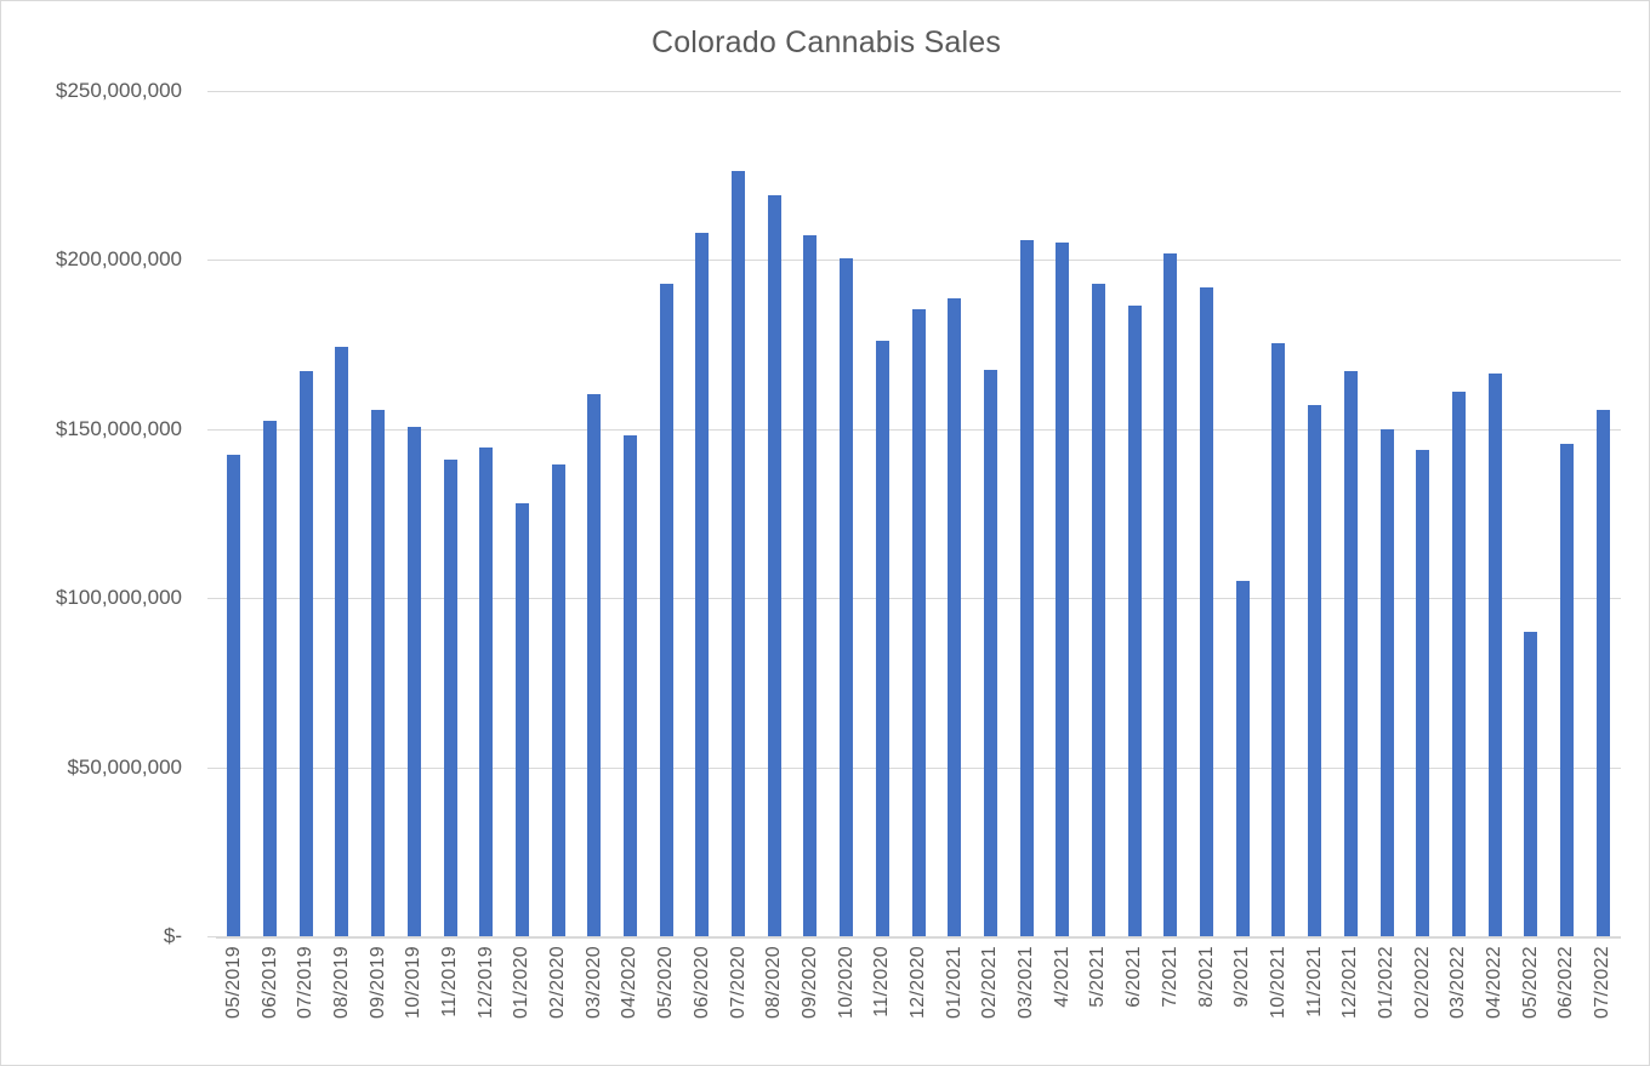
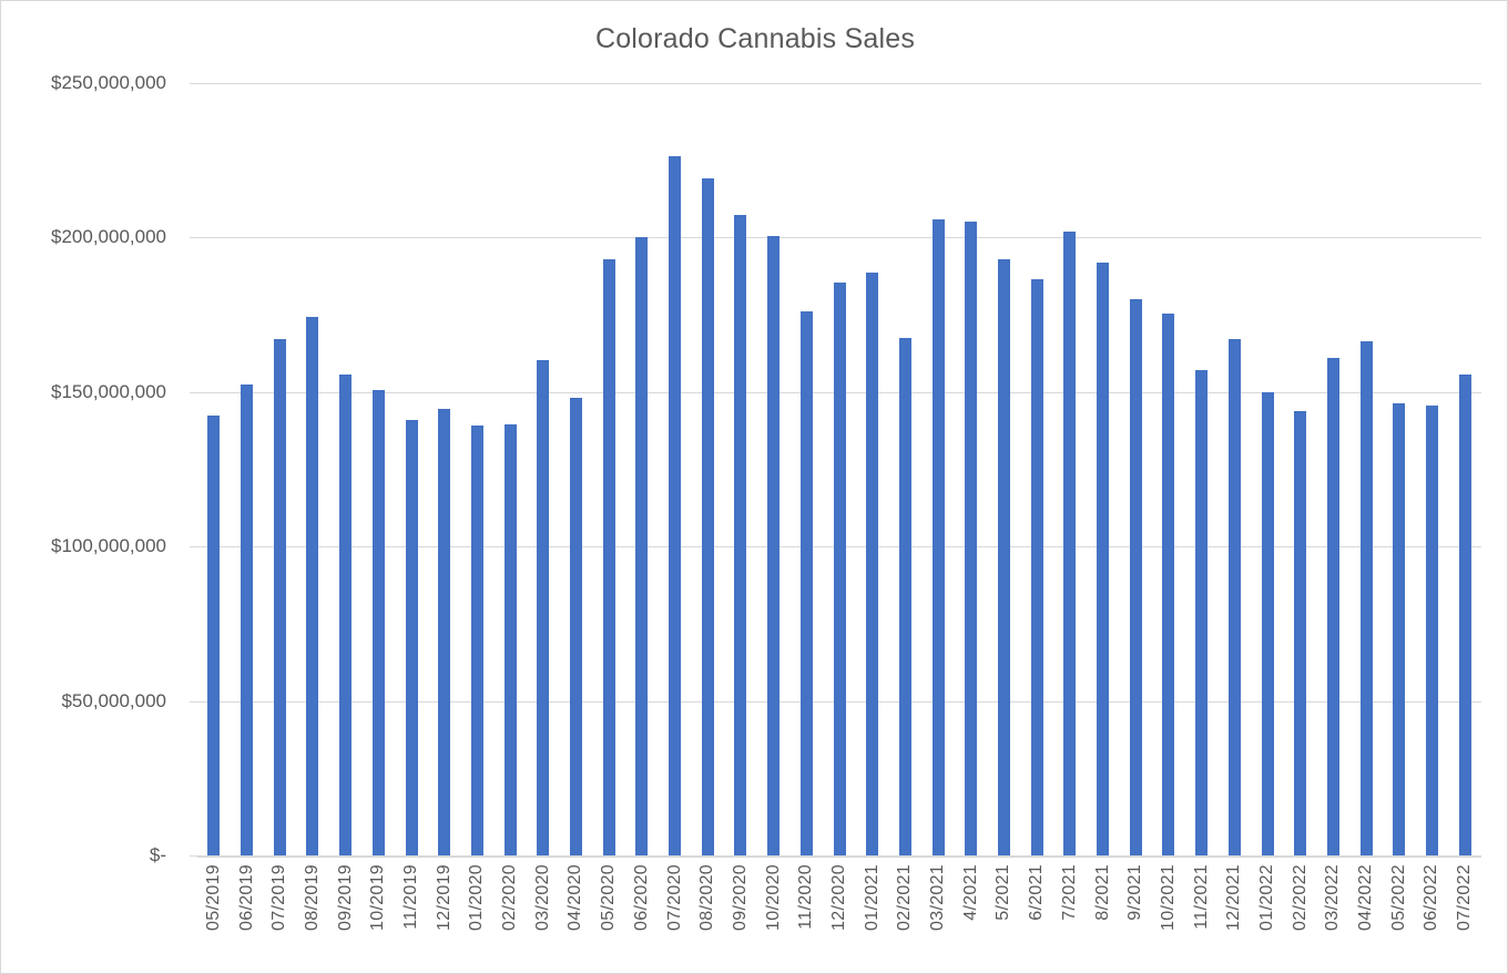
01/2020: $128000000 -> $139000000
06/2020: $208000000 -> $200000000
9/2021: $105000000 -> $180000000
05/2022: $90000000 -> $146000000
